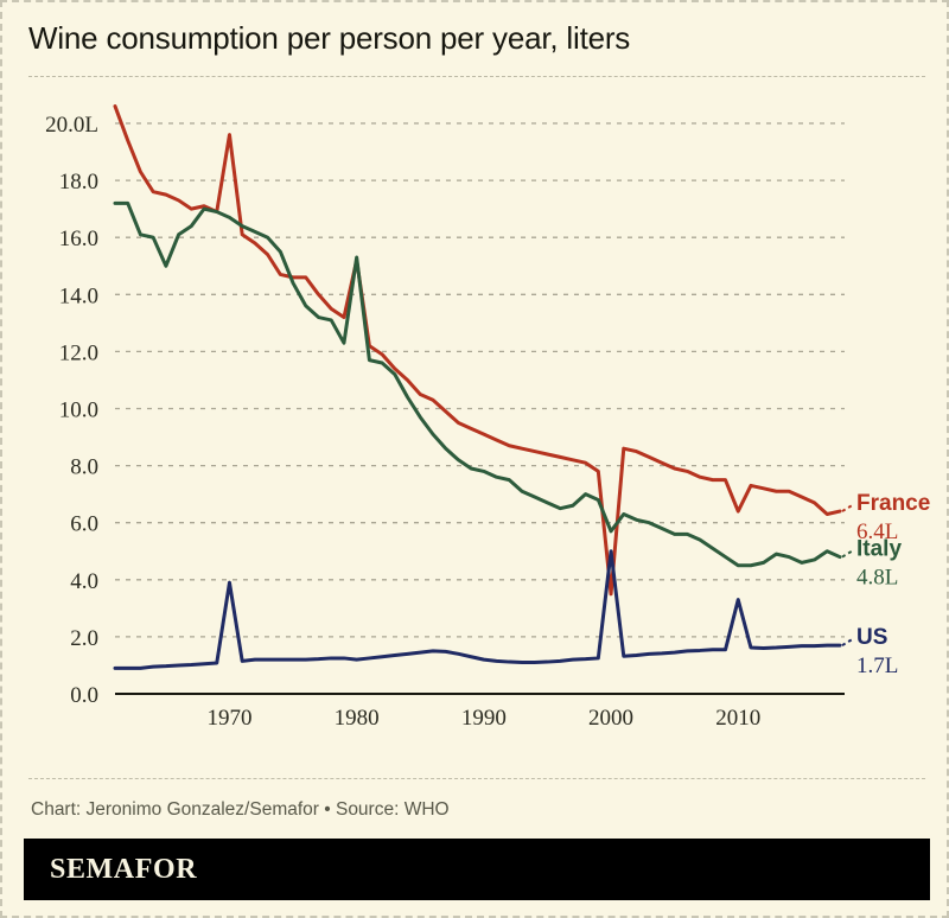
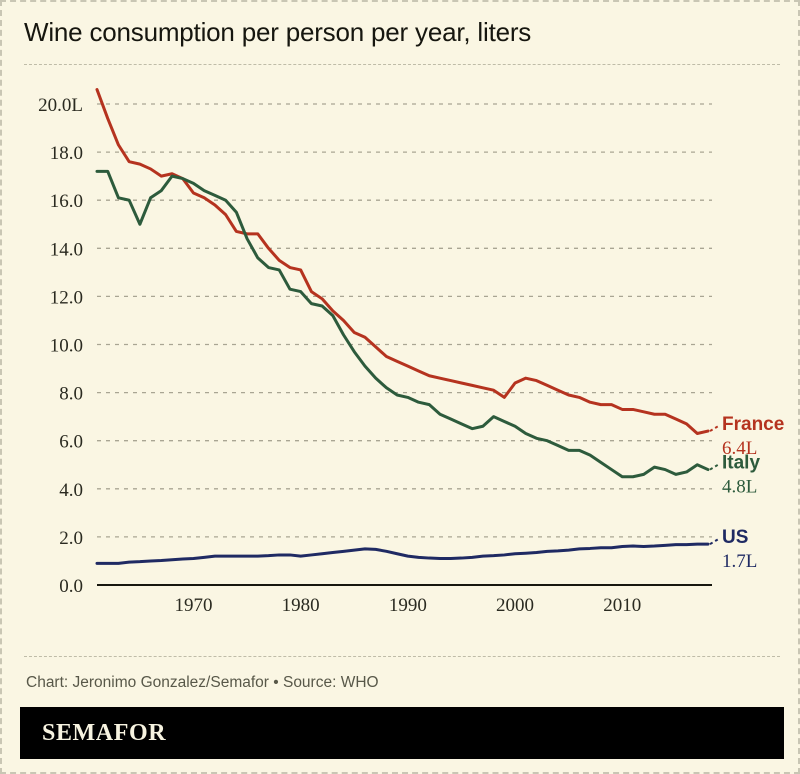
France/1970: 19.6 -> 16.3
US/1970: 3.9 -> 1.1
France/1980: 15.2 -> 13.1
Italy/1980: 15.3 -> 12.2
France/2000: 3.5 -> 8.4
Italy/2000: 5.7 -> 6.6
US/2000: 5.0 -> 1.3
France/2010: 6.4 -> 7.3
US/2010: 3.3 -> 1.6
